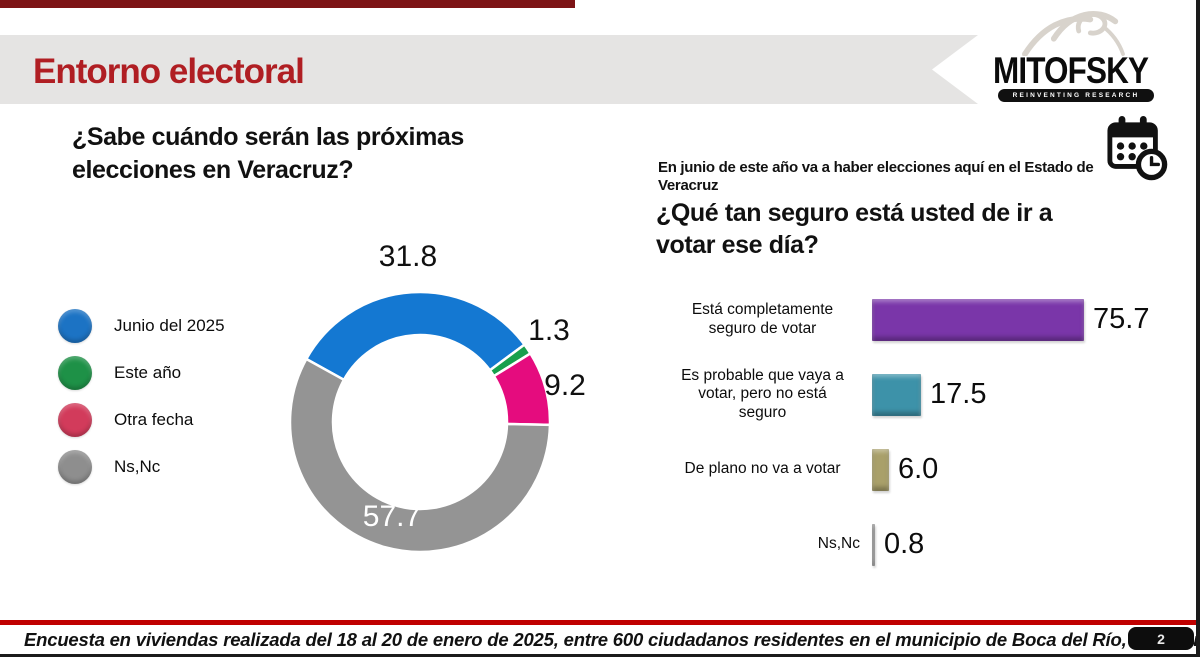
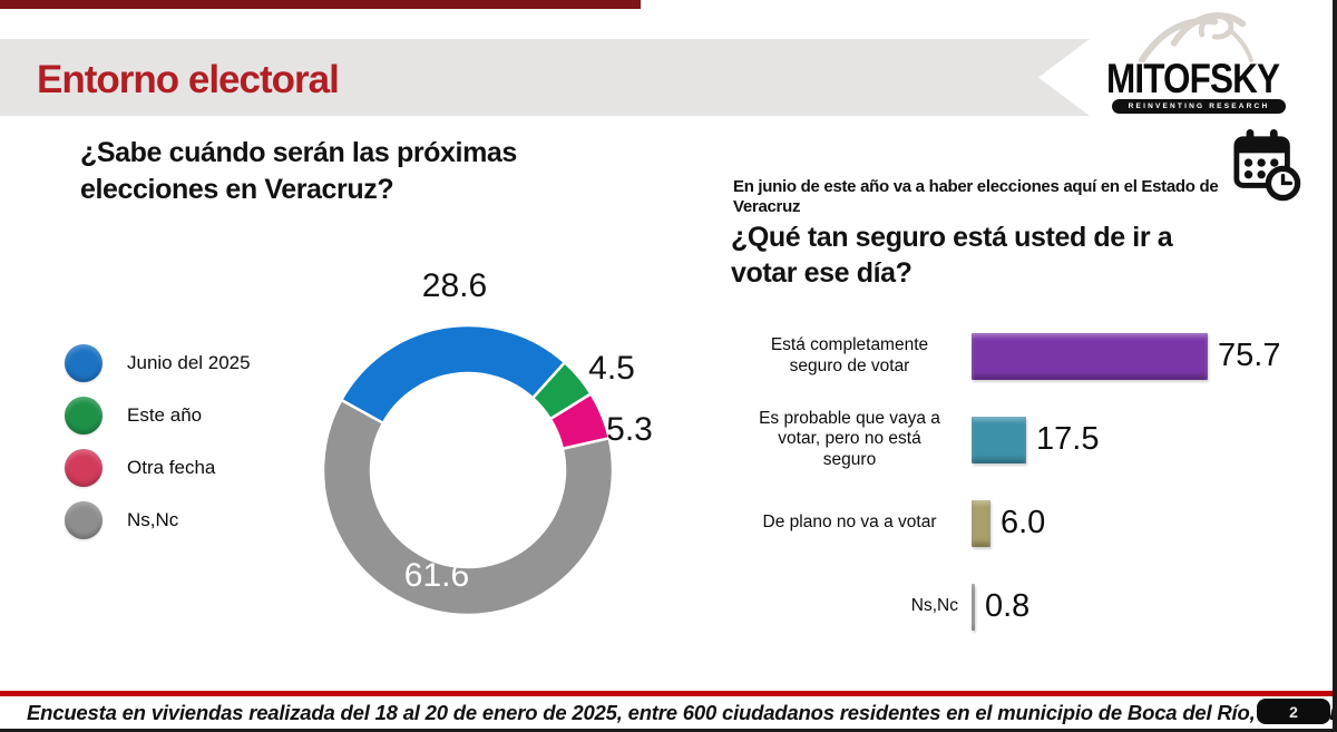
¿Sabe cuándo serán las próximas elecciones en Veracruz?/Junio del 2025: 31.8 -> 28.6
¿Sabe cuándo serán las próximas elecciones en Veracruz?/Este año: 1.3 -> 4.5
¿Sabe cuándo serán las próximas elecciones en Veracruz?/Otra fecha: 9.2 -> 5.3
¿Sabe cuándo serán las próximas elecciones en Veracruz?/Ns,Nc: 57.7 -> 61.6
